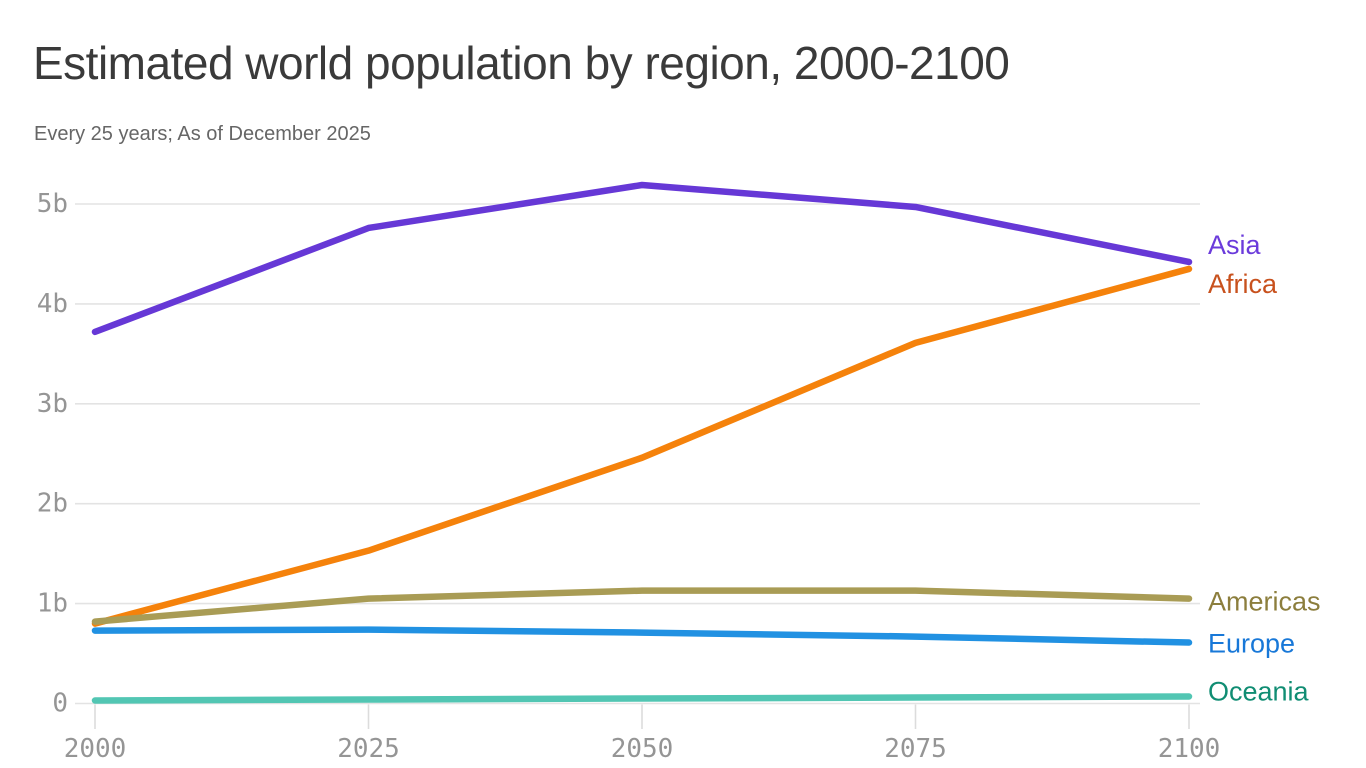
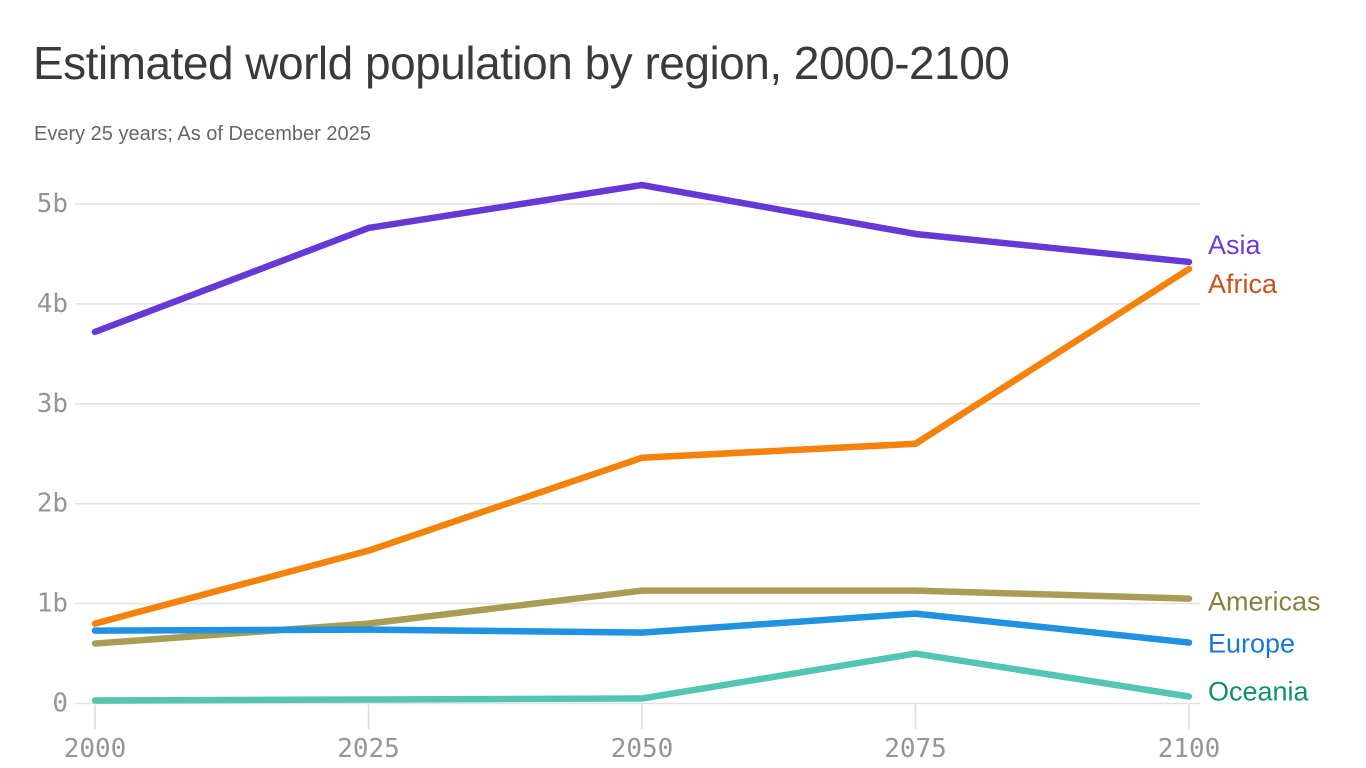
Americas/2000: 0.8b -> 0.6b
Americas/2025: 1.1b -> 0.8b
Asia/2075: 5.0b -> 4.7b
Africa/2075: 3.6b -> 2.6b
Europe/2075: 0.7b -> 0.9b
Oceania/2075: 0.1b -> 0.5b
